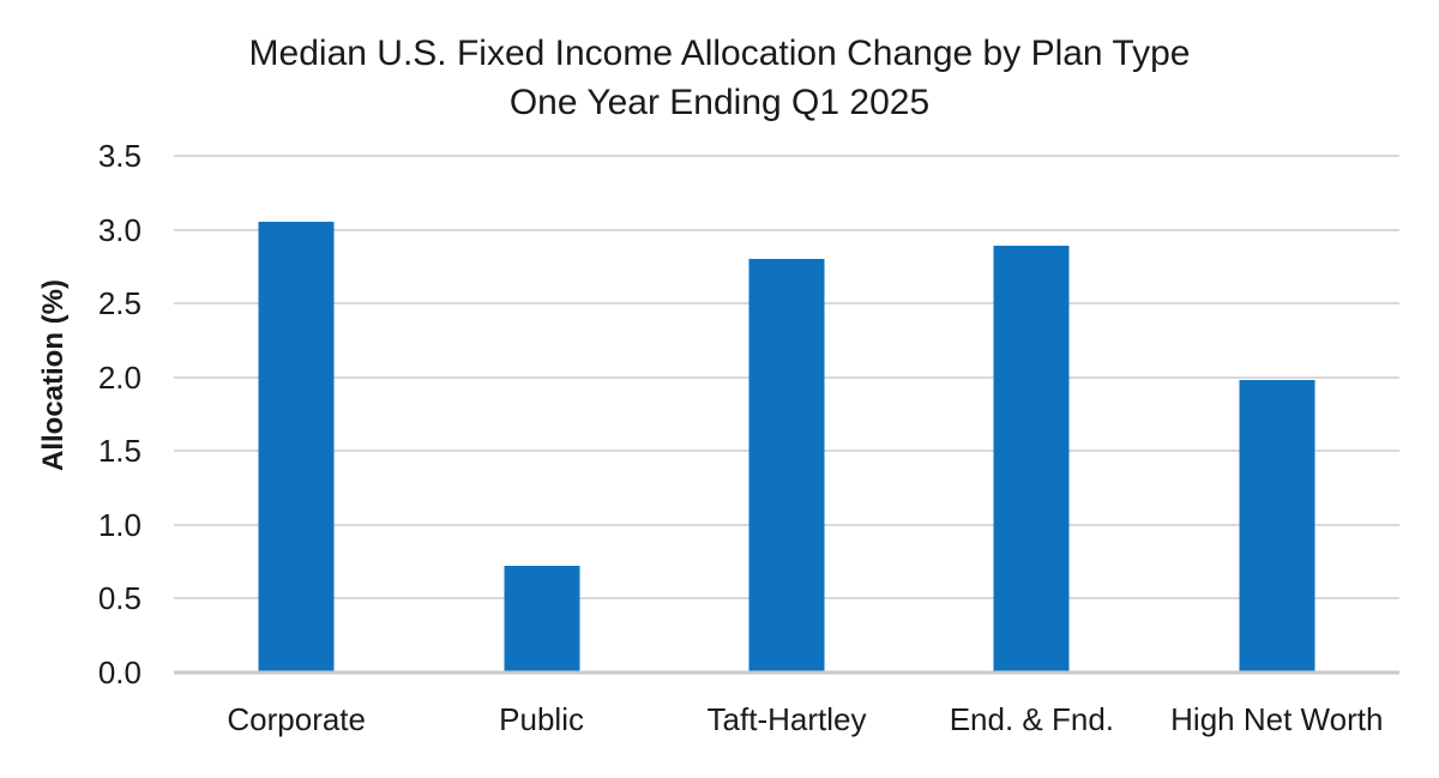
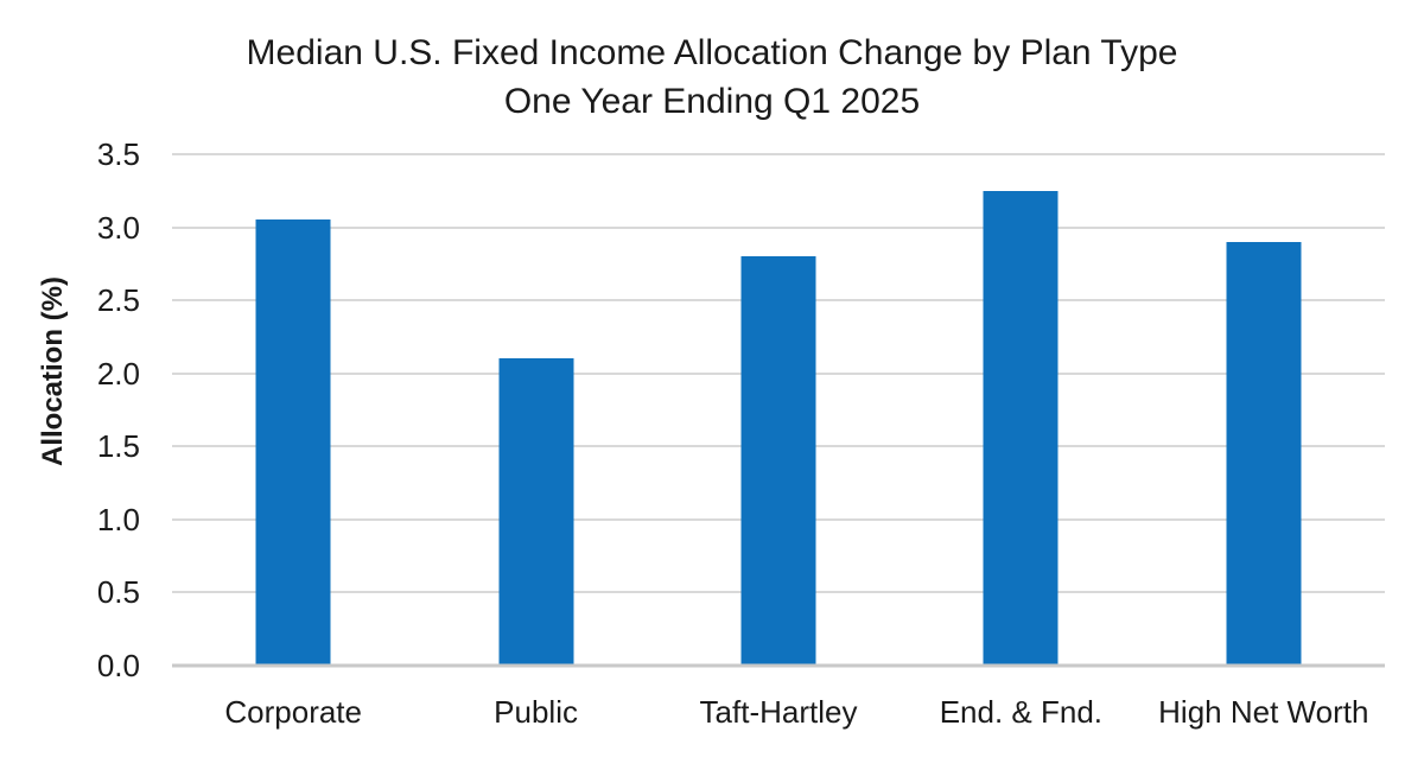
Public: 0.72 -> 2.10
End. & Fnd.: 2.89 -> 3.25
High Net Worth: 1.98 -> 2.90
